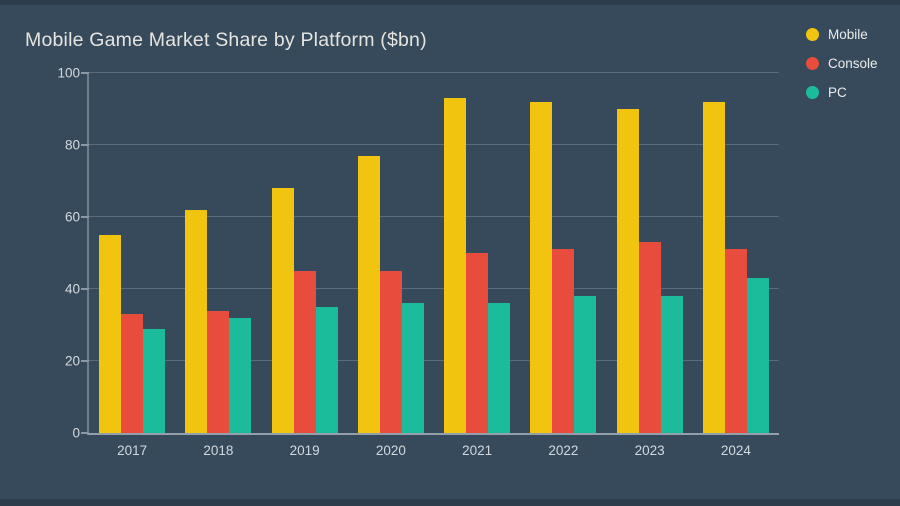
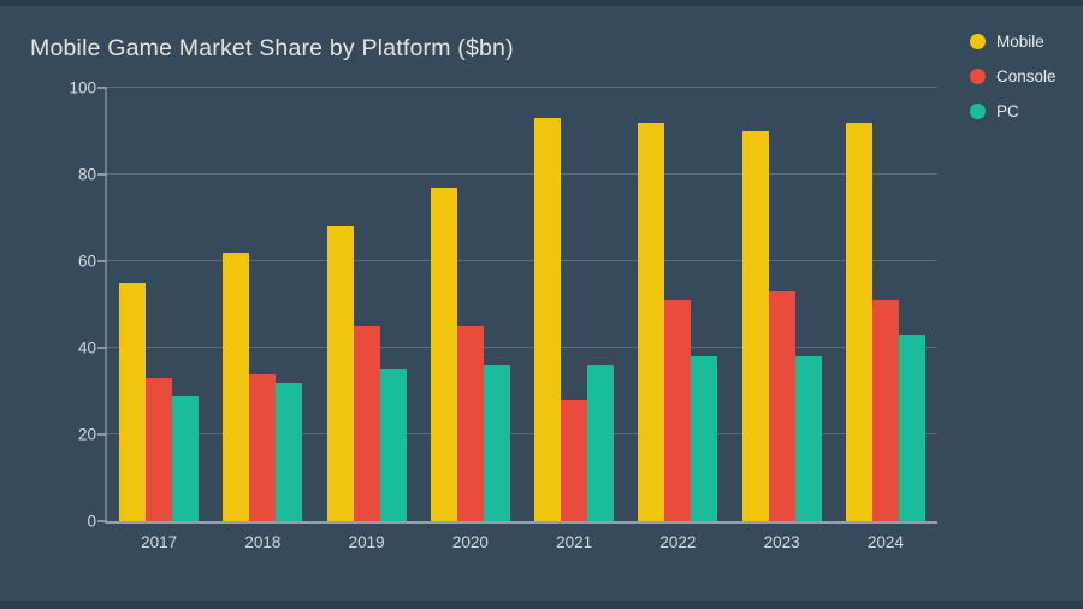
Console/2021: 50 -> 28
